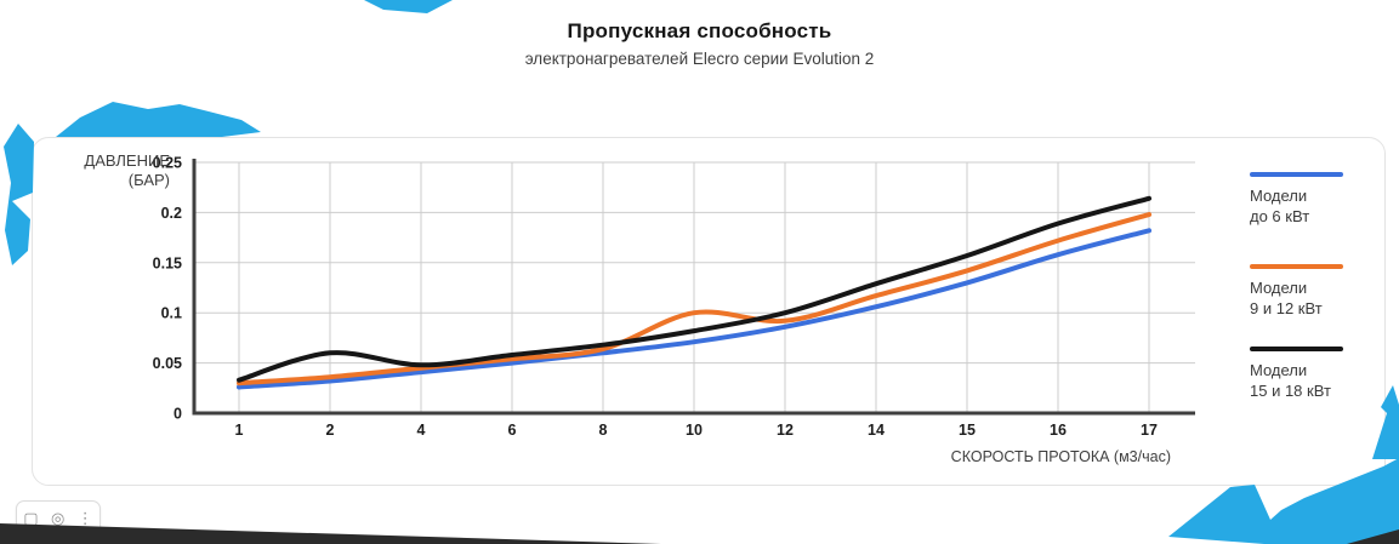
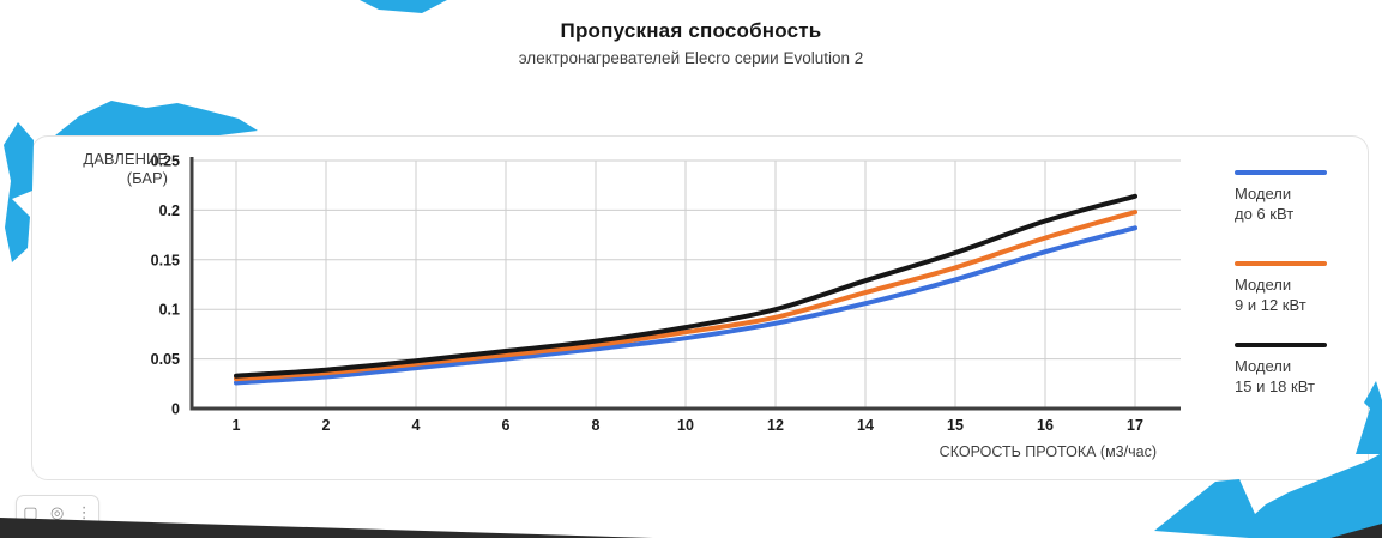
Модели 15 и 18 кВт/2: 0.06 -> 0.04
Модели 9 и 12 кВт/10: 0.10 -> 0.08
